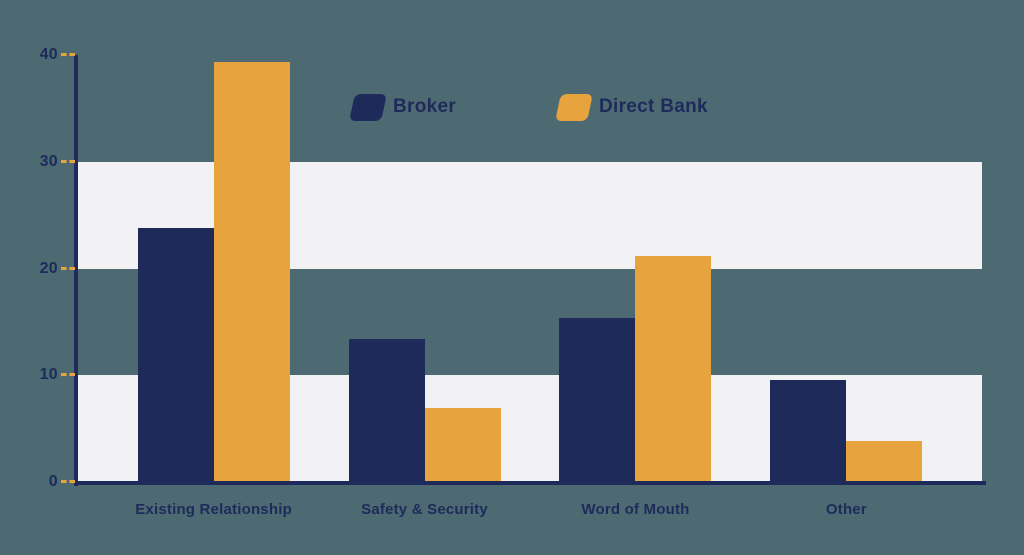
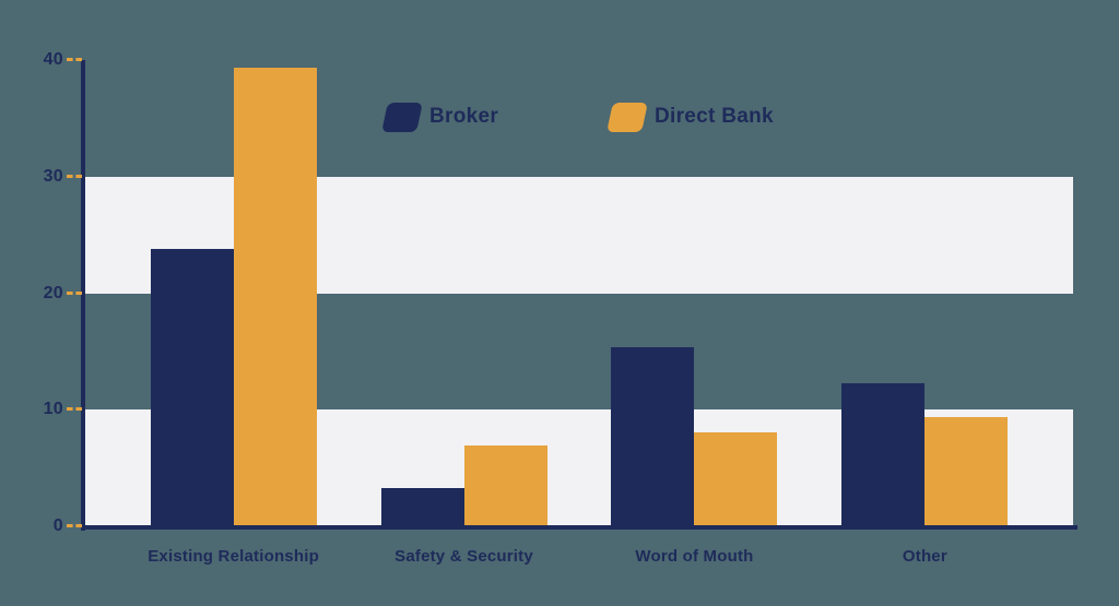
Broker/Safety & Security: 13.4 -> 3.3
Direct Bank/Word of Mouth: 21.2 -> 8.1
Broker/Other: 9.6 -> 12.3
Direct Bank/Other: 3.8 -> 9.4
